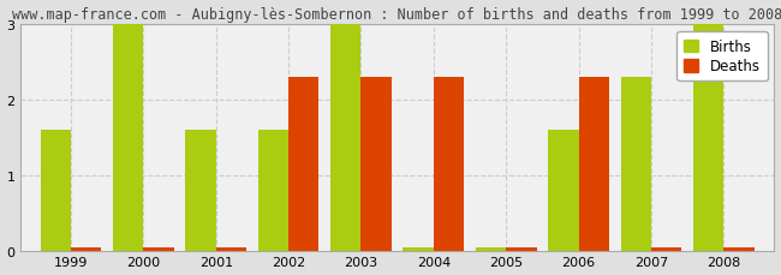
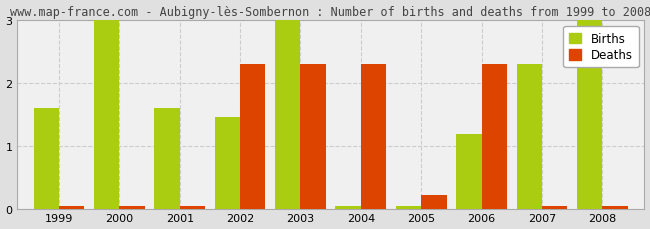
Births/2002: 1.60 -> 1.46
Deaths/2005: 0.05 -> 0.22
Births/2006: 1.60 -> 1.20
